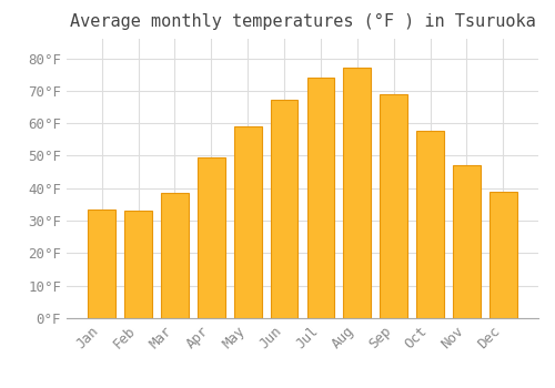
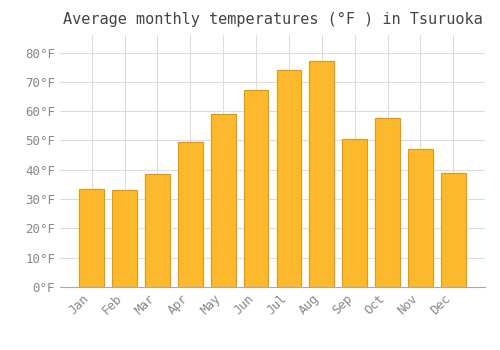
Sep: 68.9°F -> 50.5°F
